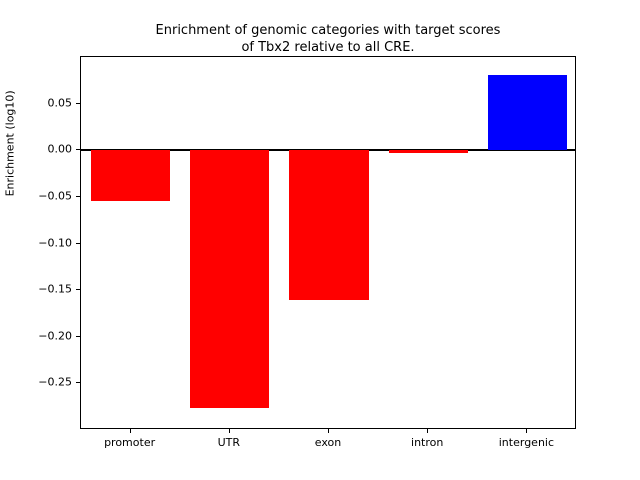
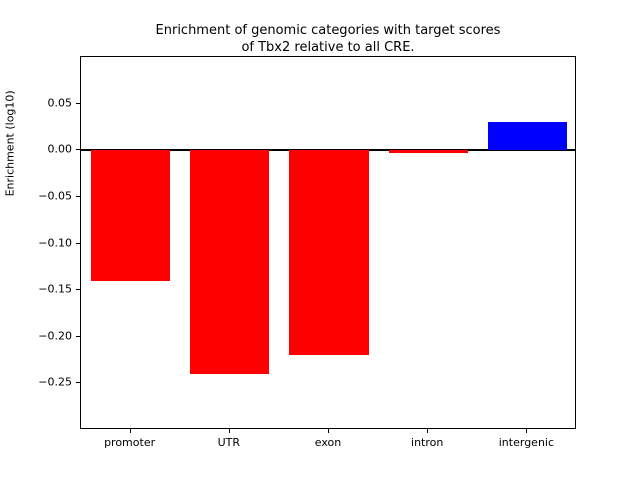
promoter: -0.05 -> -0.14
UTR: -0.28 -> -0.24
exon: -0.16 -> -0.22
intergenic: 0.08 -> 0.03
